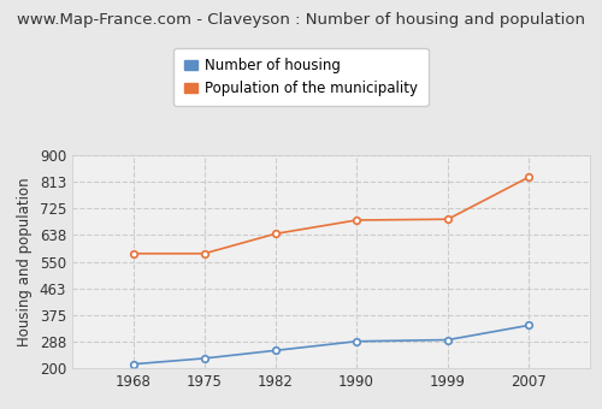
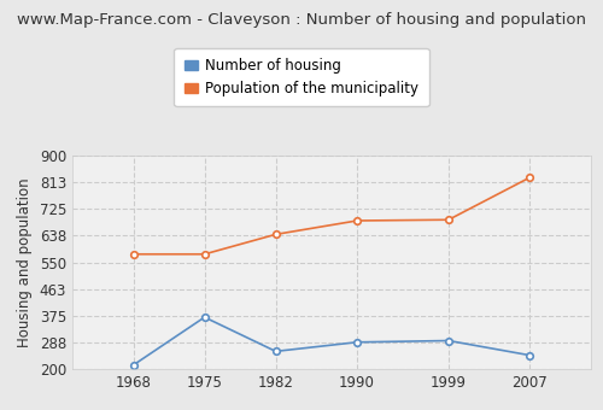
Number of housing/1975: 232 -> 370
Number of housing/2007: 341 -> 245
